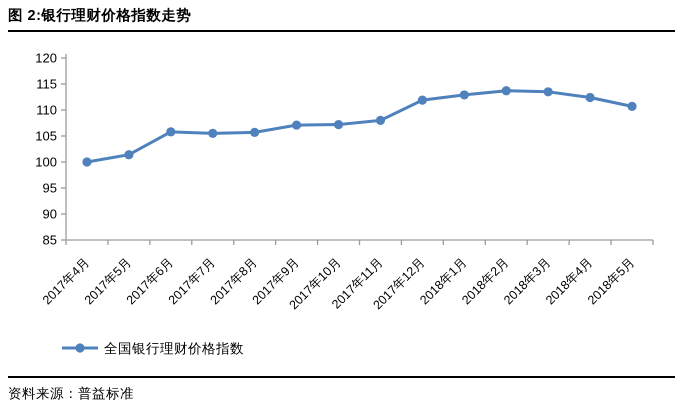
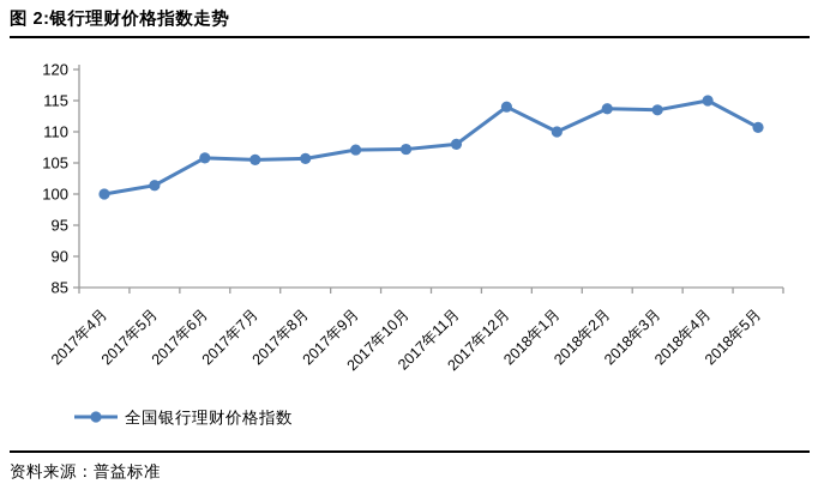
2017年12月: 112 -> 114
2018年1月: 113 -> 110
2018年4月: 112 -> 115
